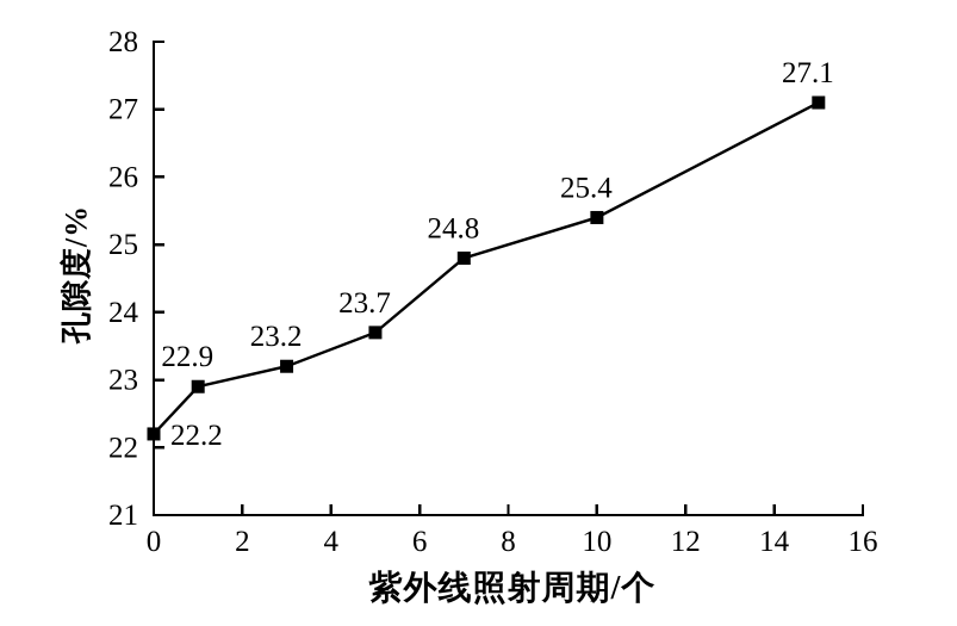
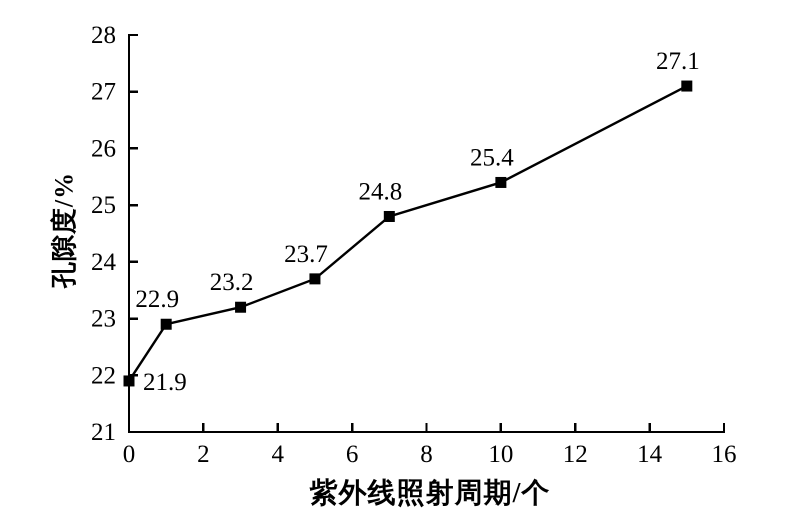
0: 22.2 -> 21.9
